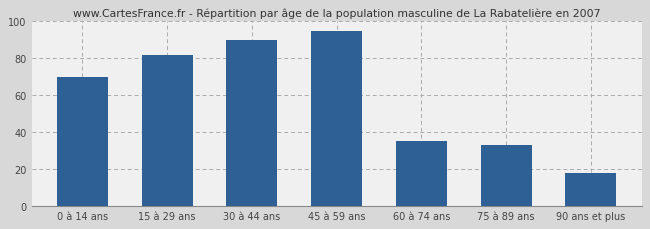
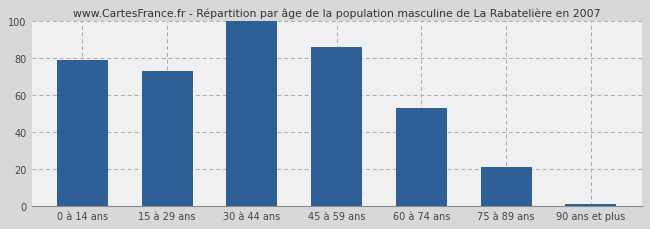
0 à 14 ans: 70 -> 79
15 à 29 ans: 82 -> 73
30 à 44 ans: 90 -> 100
45 à 59 ans: 95 -> 86
60 à 74 ans: 35 -> 53
75 à 89 ans: 33 -> 21
90 ans et plus: 18 -> 1
